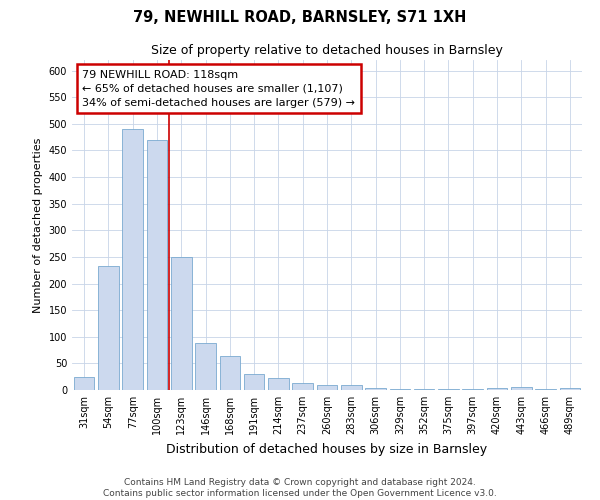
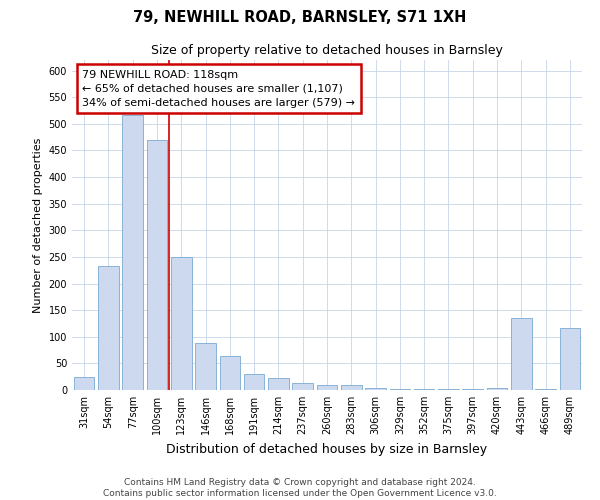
77sqm: 490 -> 516
443sqm: 5 -> 136
489sqm: 4 -> 116
